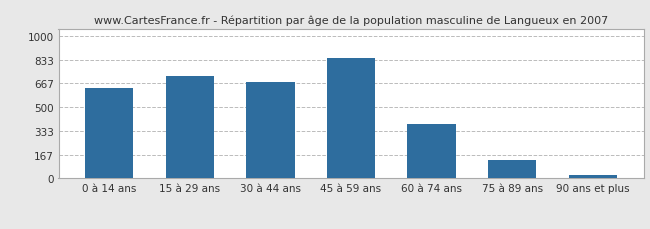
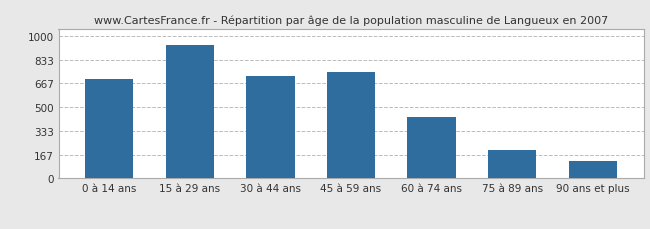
0 à 14 ans: 640 -> 700
15 à 29 ans: 720 -> 940
30 à 44 ans: 680 -> 720
45 à 59 ans: 840 -> 750
60 à 74 ans: 380 -> 430
75 à 89 ans: 130 -> 200
90 ans et plus: 20 -> 120
